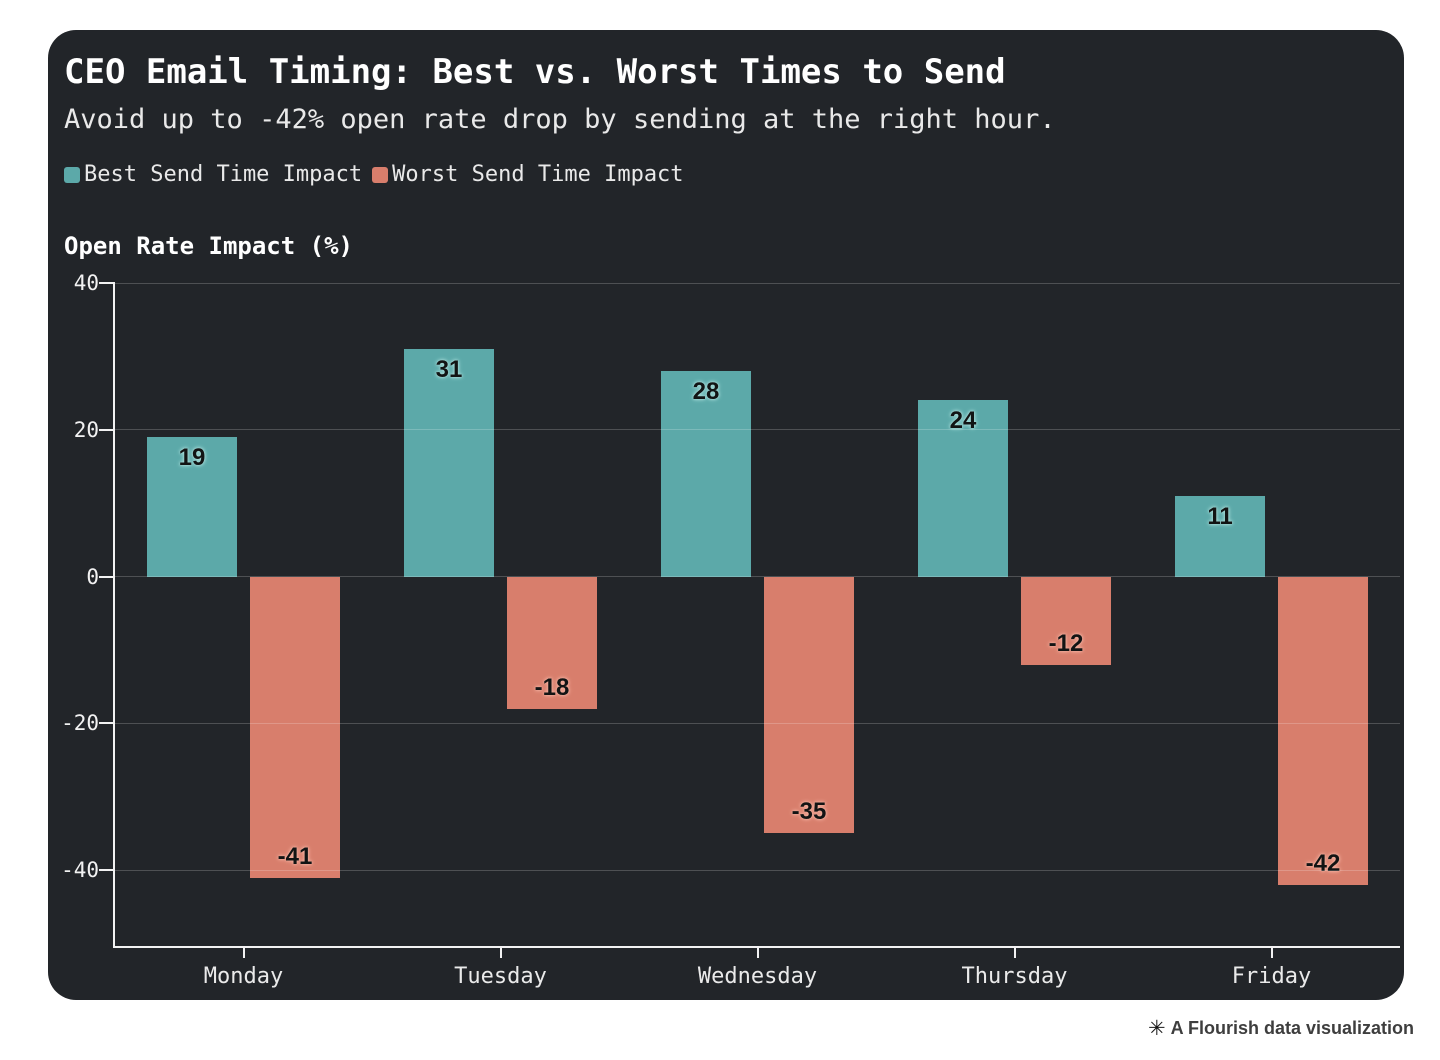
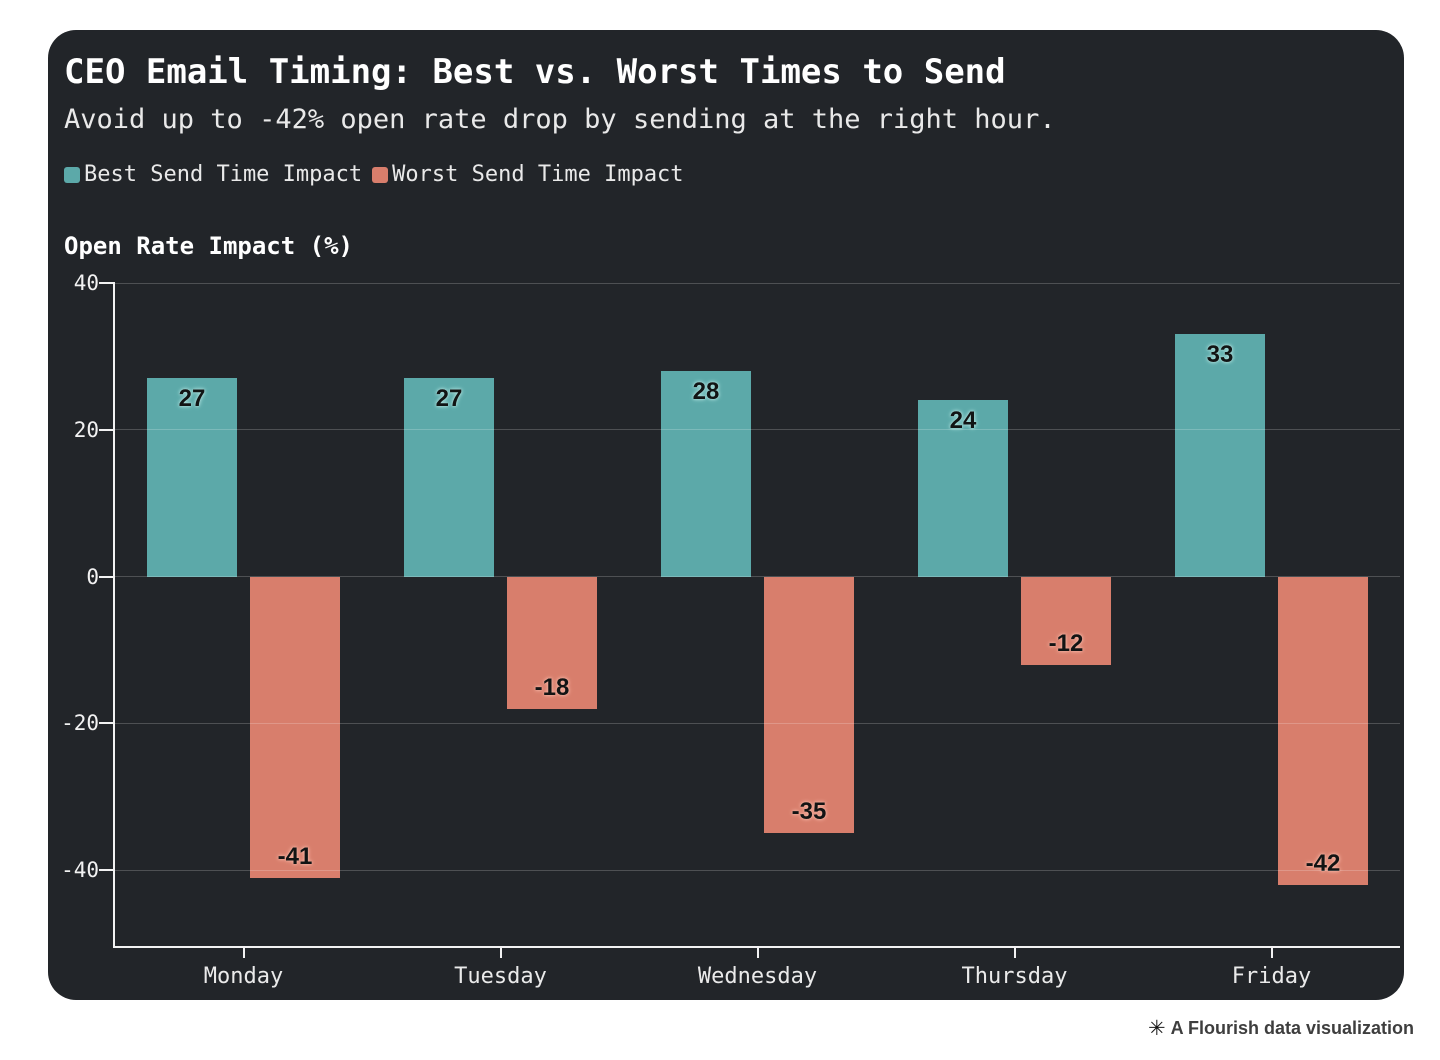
Best Send Time Impact/Monday: 19 -> 27
Best Send Time Impact/Tuesday: 31 -> 27
Best Send Time Impact/Friday: 11 -> 33
